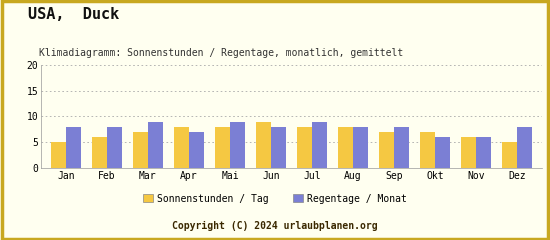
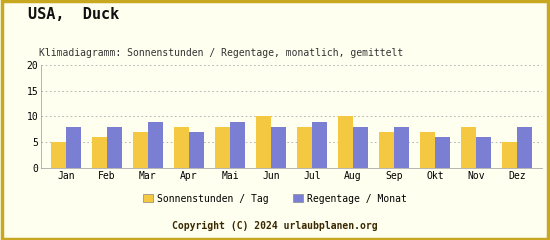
Sonnenstunden / Tag/Jun: 9 -> 10
Sonnenstunden / Tag/Aug: 8 -> 10
Sonnenstunden / Tag/Nov: 6 -> 8
